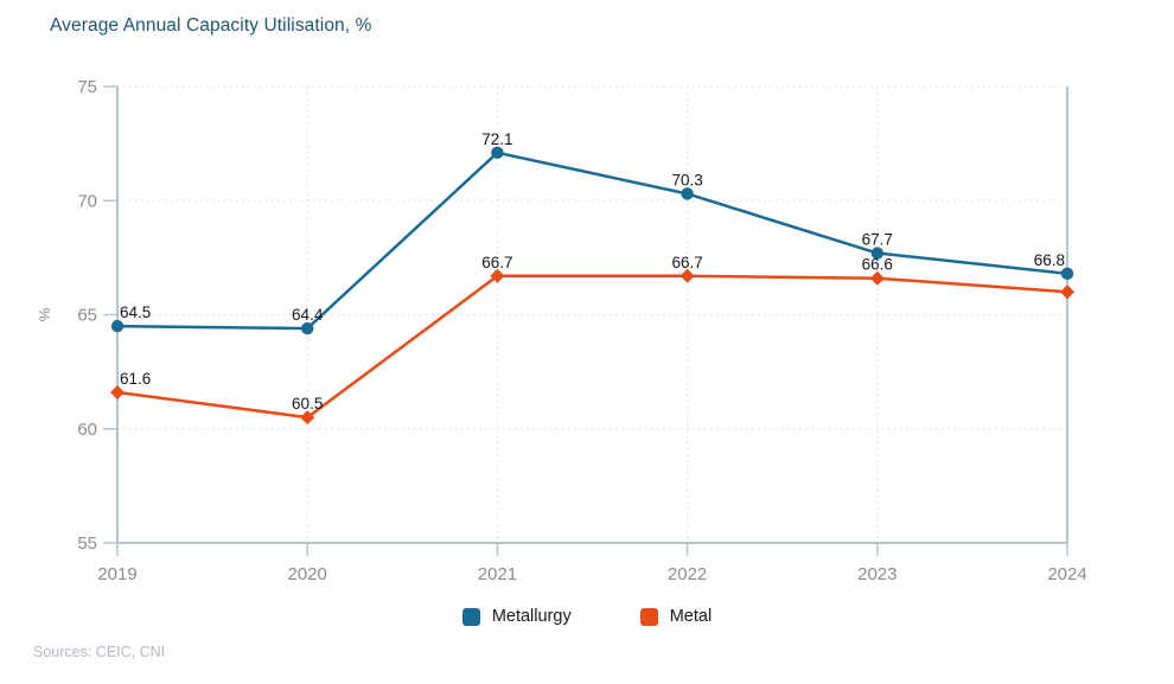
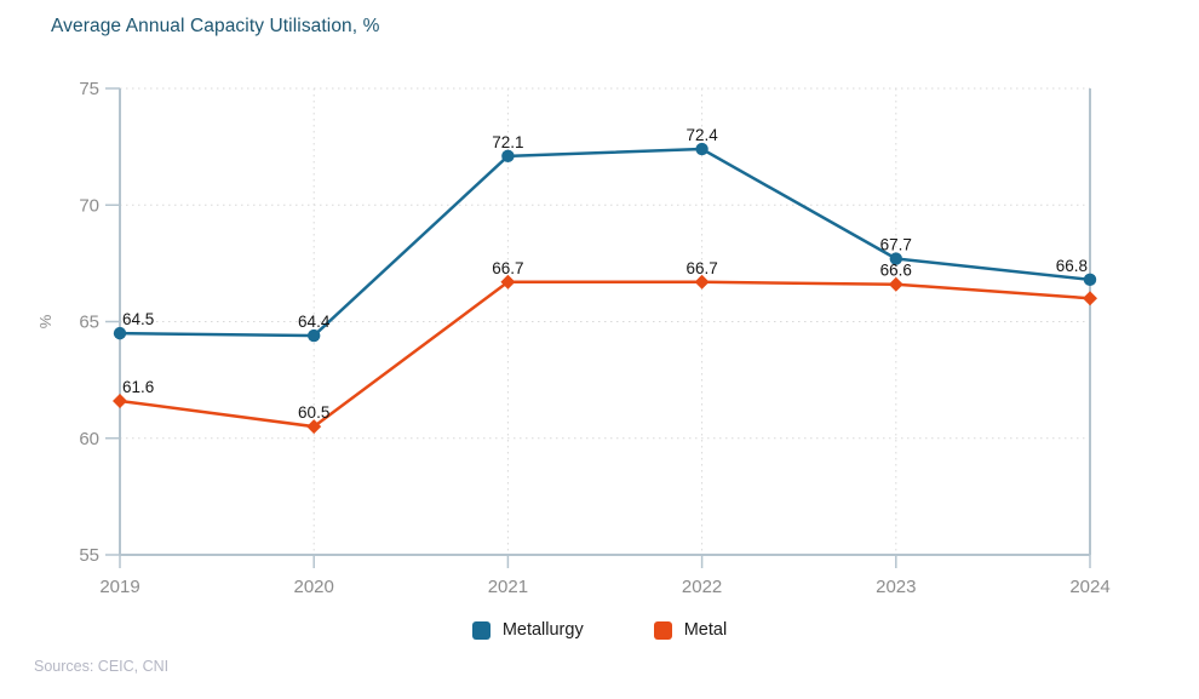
Metallurgy/2022: 70.3 -> 72.4
